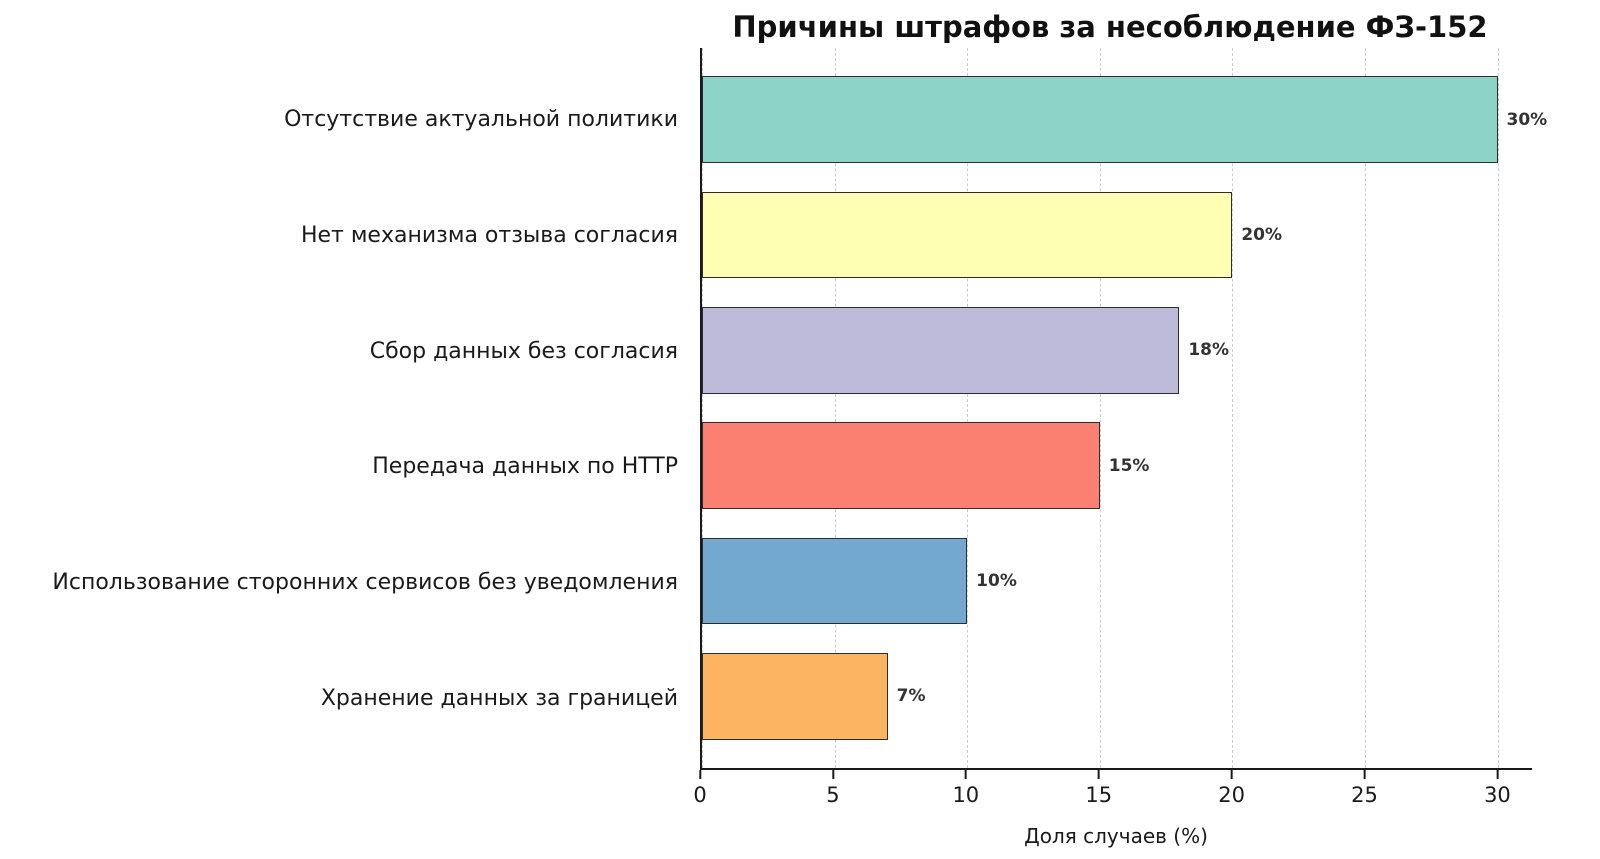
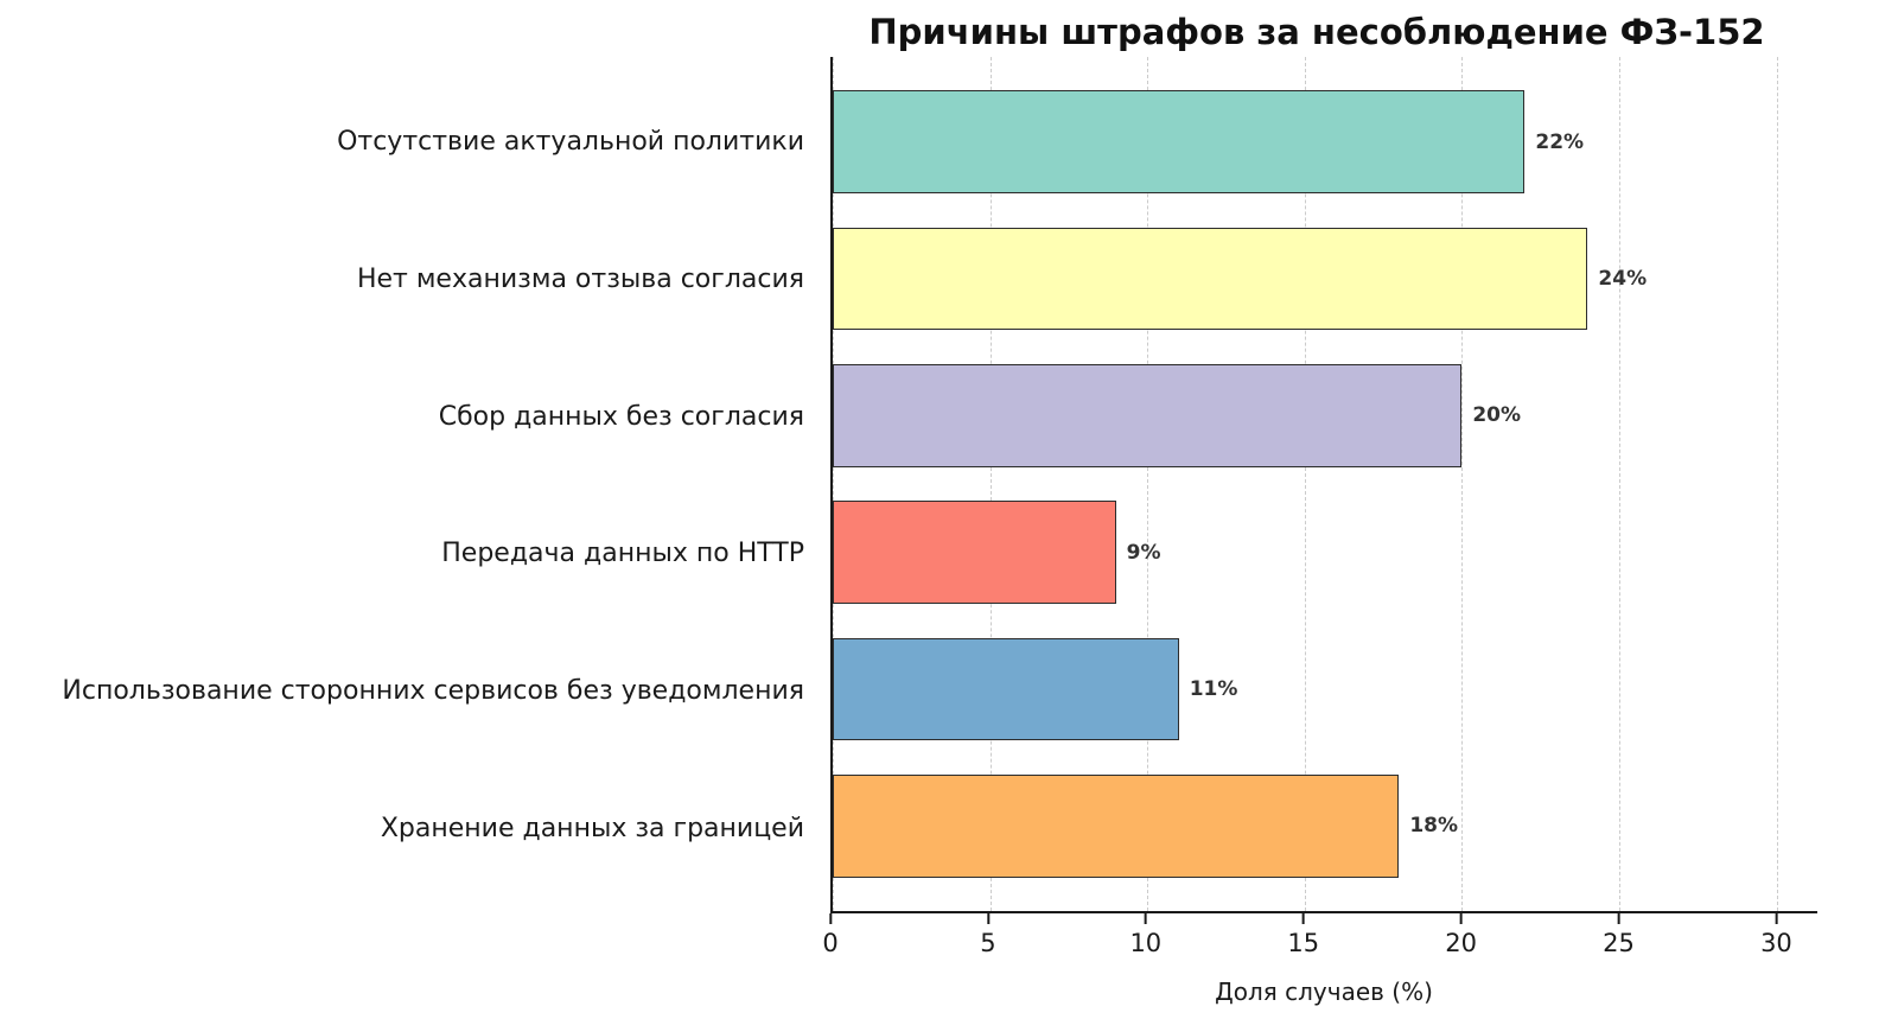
Отсутствие актуальной политики: 30% -> 22%
Нет механизма отзыва согласия: 20% -> 24%
Сбор данных без согласия: 18% -> 20%
Передача данных по HTTP: 15% -> 9%
Использование сторонних сервисов без уведомления: 10% -> 11%
Хранение данных за границей: 7% -> 18%
